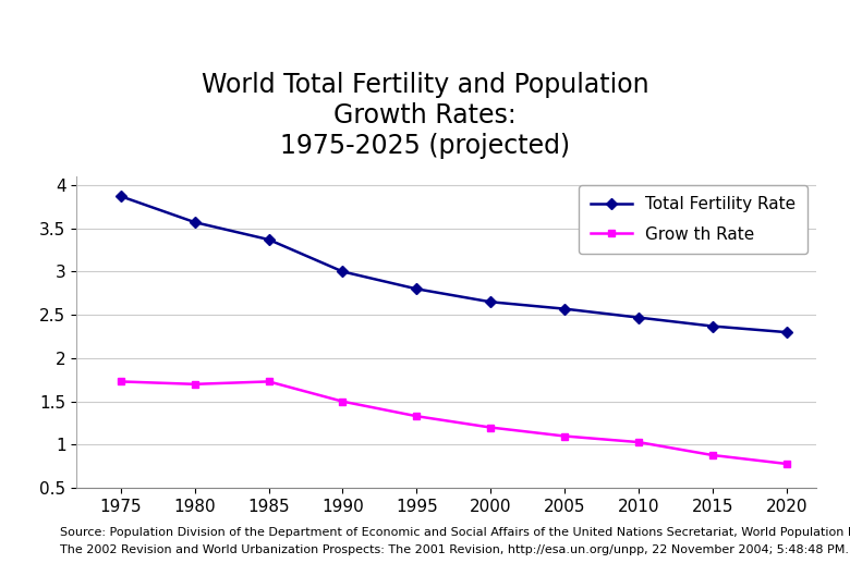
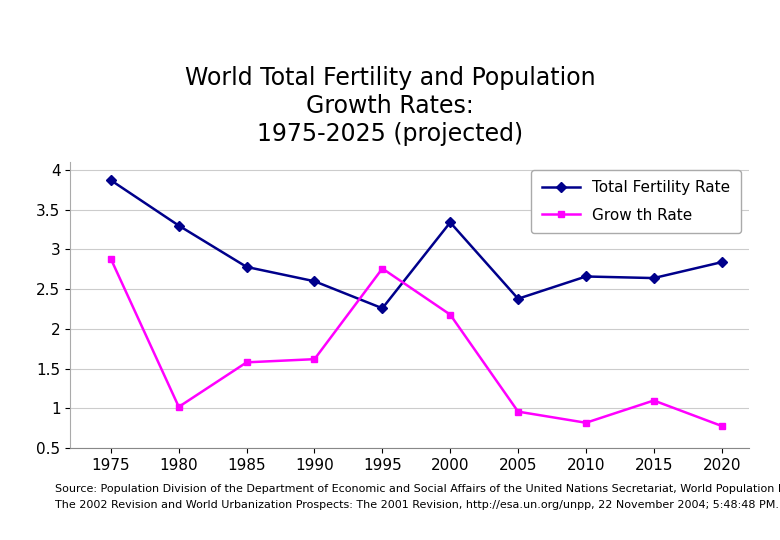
Grow th Rate/1975: 1.73 -> 2.88
Total Fertility Rate/1980: 3.57 -> 3.30
Grow th Rate/1980: 1.70 -> 1.02
Total Fertility Rate/1985: 3.37 -> 2.78
Grow th Rate/1985: 1.73 -> 1.58
Total Fertility Rate/1990: 3.00 -> 2.60
Grow th Rate/1990: 1.50 -> 1.62
Total Fertility Rate/1995: 2.80 -> 2.26
Grow th Rate/1995: 1.33 -> 2.76
Total Fertility Rate/2000: 2.65 -> 3.34
Grow th Rate/2000: 1.20 -> 2.18
Total Fertility Rate/2005: 2.57 -> 2.38
Grow th Rate/2005: 1.10 -> 0.96
Total Fertility Rate/2010: 2.47 -> 2.66
Grow th Rate/2010: 1.03 -> 0.82
Total Fertility Rate/2015: 2.37 -> 2.64
Grow th Rate/2015: 0.88 -> 1.10
Total Fertility Rate/2020: 2.30 -> 2.84
